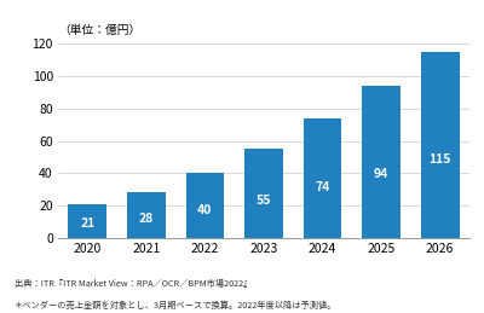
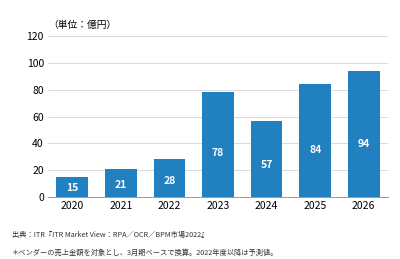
2020: 21 -> 15
2021: 28 -> 21
2022: 40 -> 28
2023: 55 -> 78
2024: 74 -> 57
2025: 94 -> 84
2026: 115 -> 94
